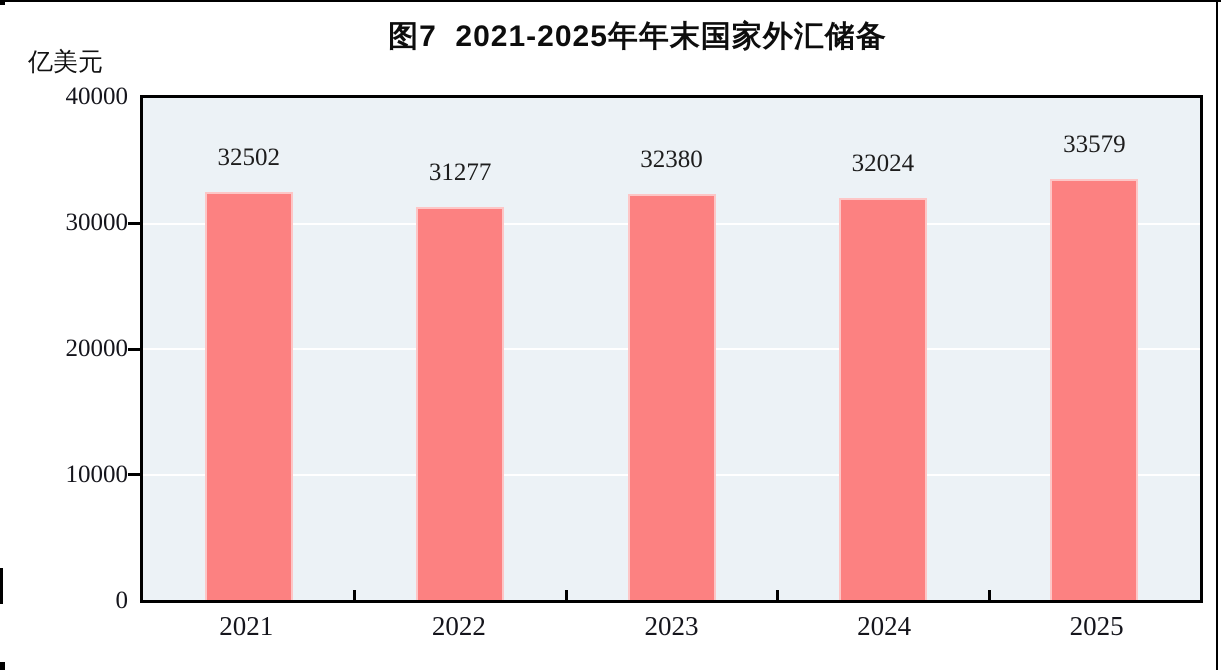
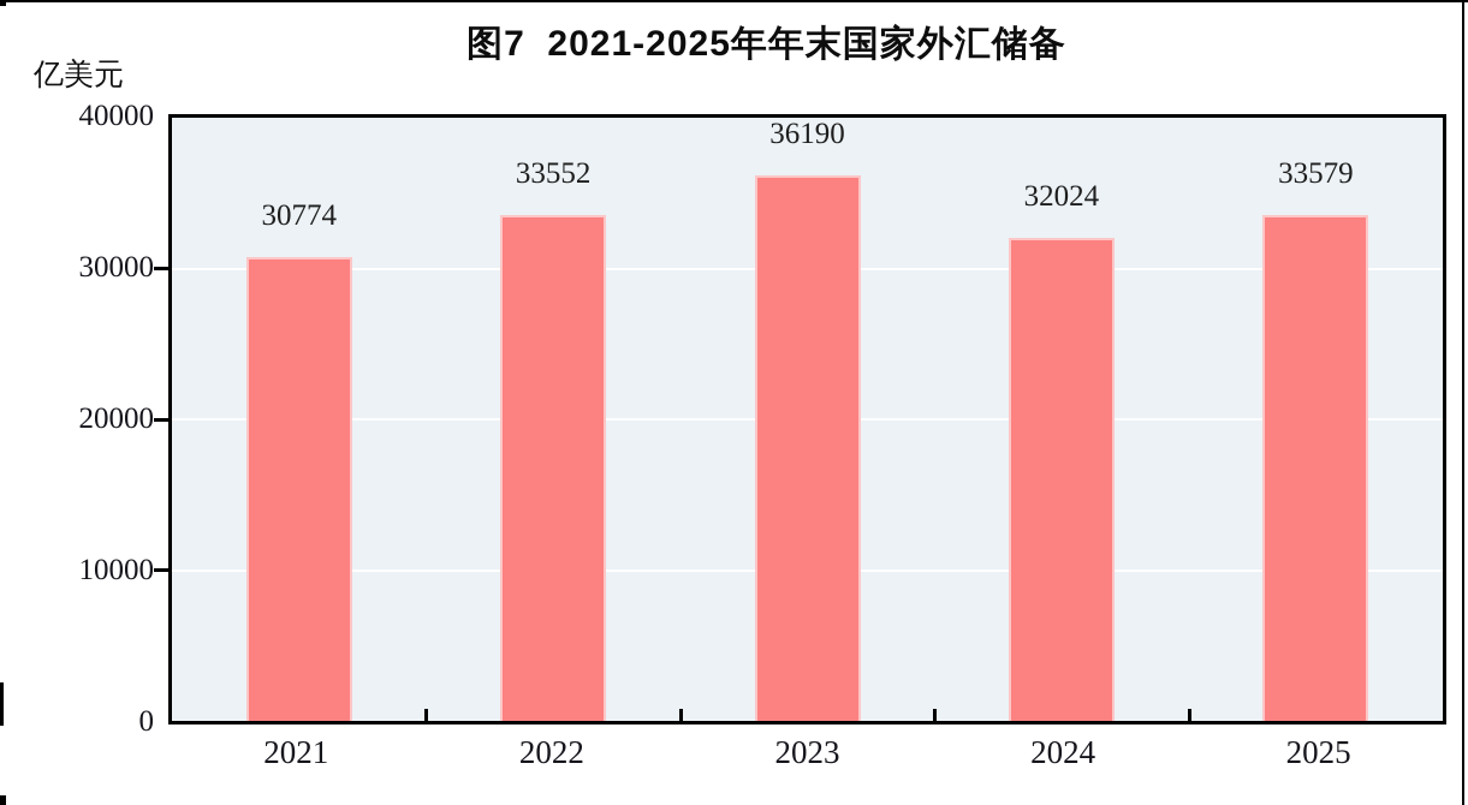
2021: 32502 -> 30774
2022: 31277 -> 33552
2023: 32380 -> 36190
